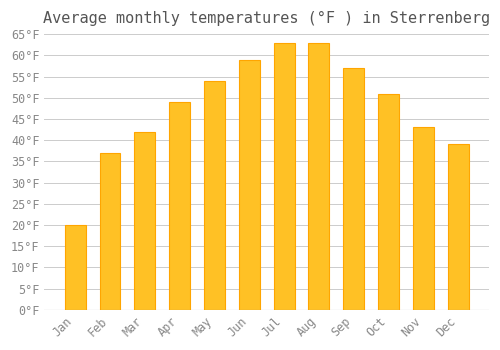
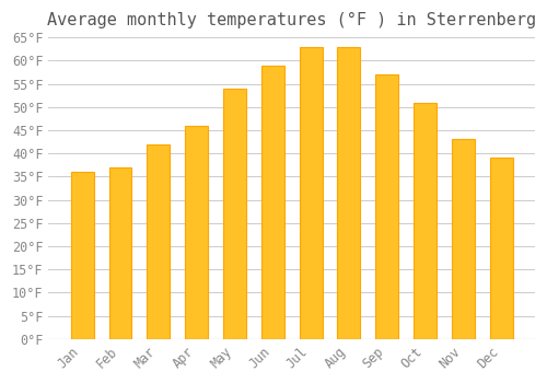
Jan: 20°F -> 36°F
Apr: 49°F -> 46°F
